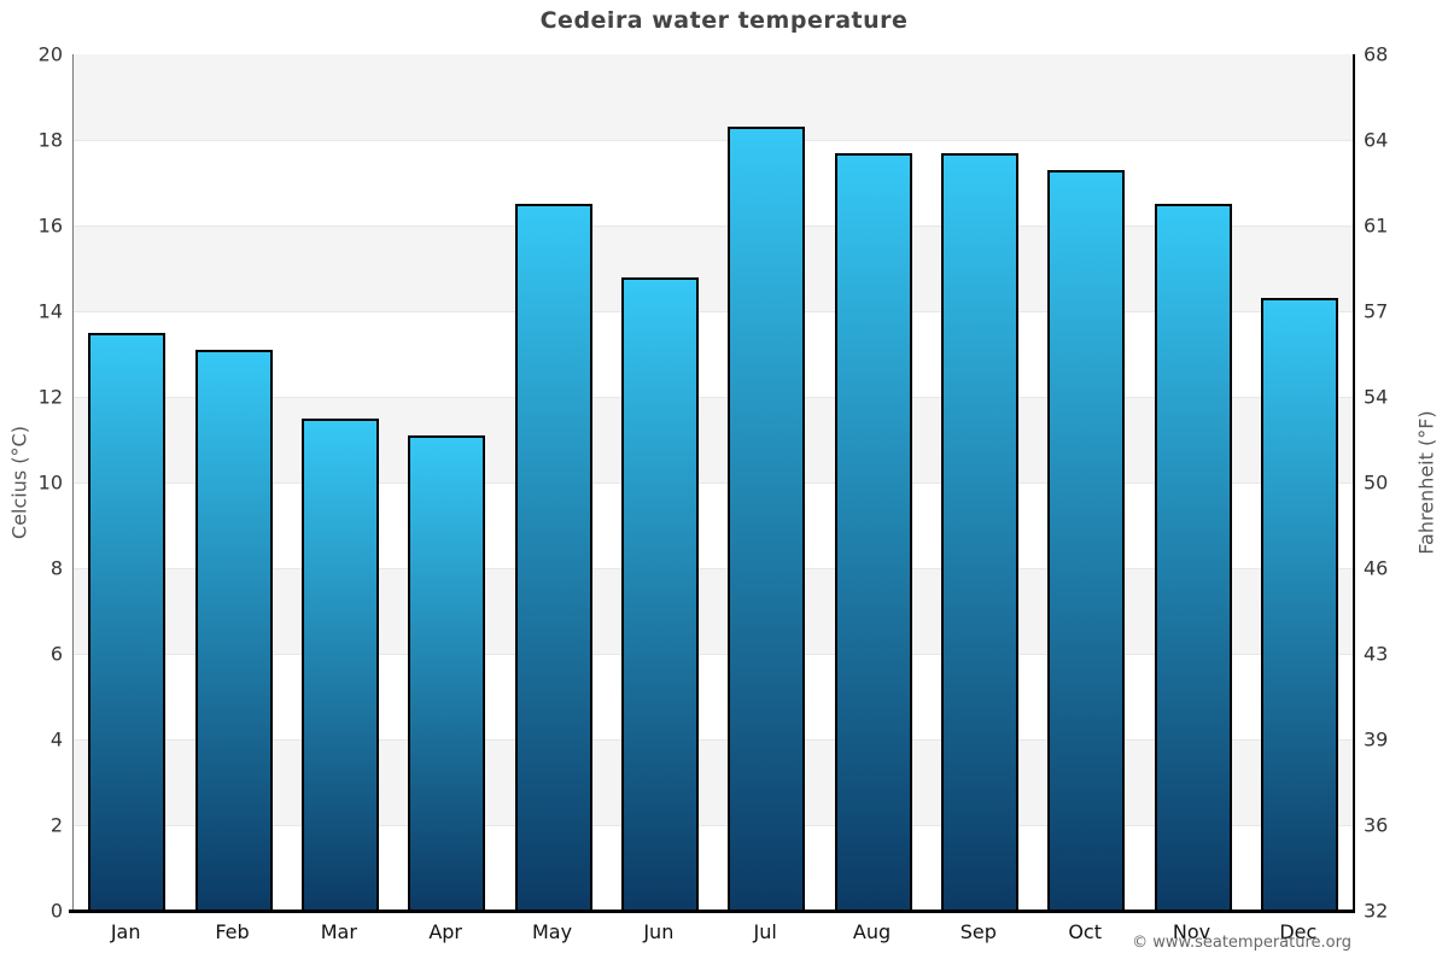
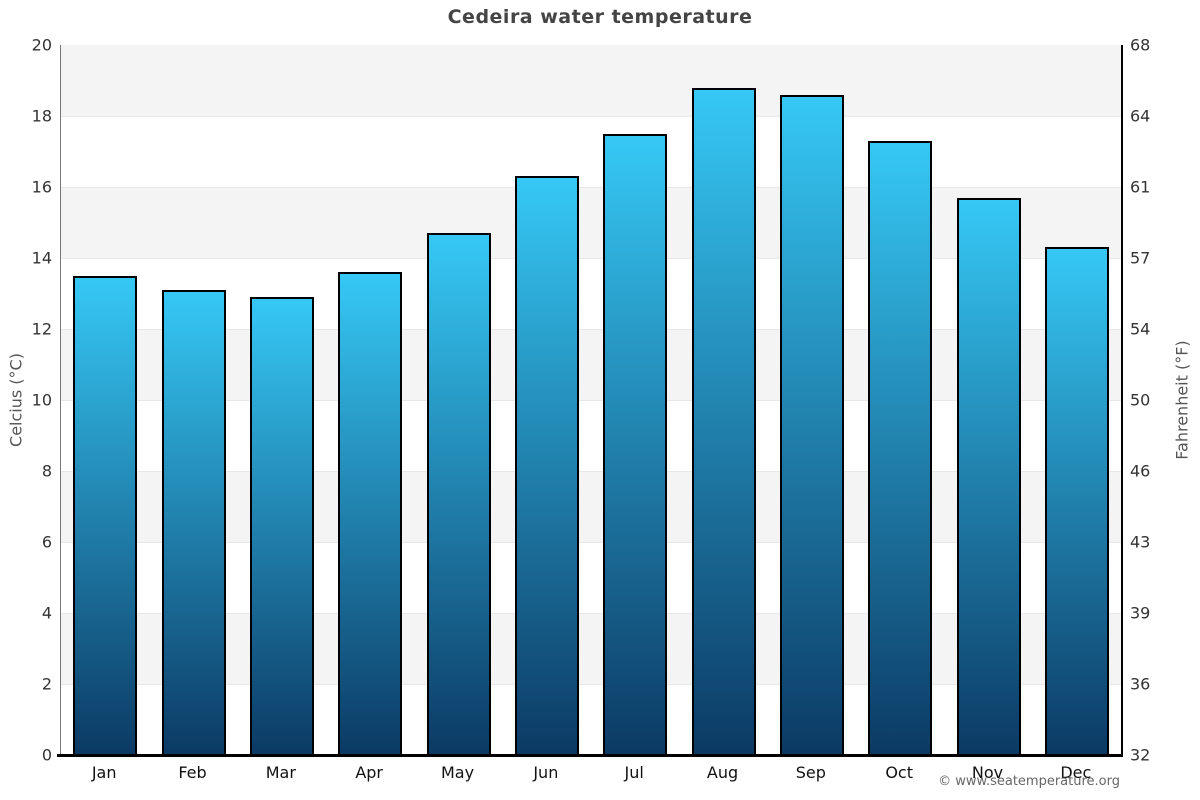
Mar: 11.5 -> 12.9
Apr: 11.1 -> 13.6
May: 16.5 -> 14.7
Jun: 14.8 -> 16.3
Jul: 18.3 -> 17.5
Aug: 17.7 -> 18.8
Sep: 17.7 -> 18.6
Nov: 16.5 -> 15.7
